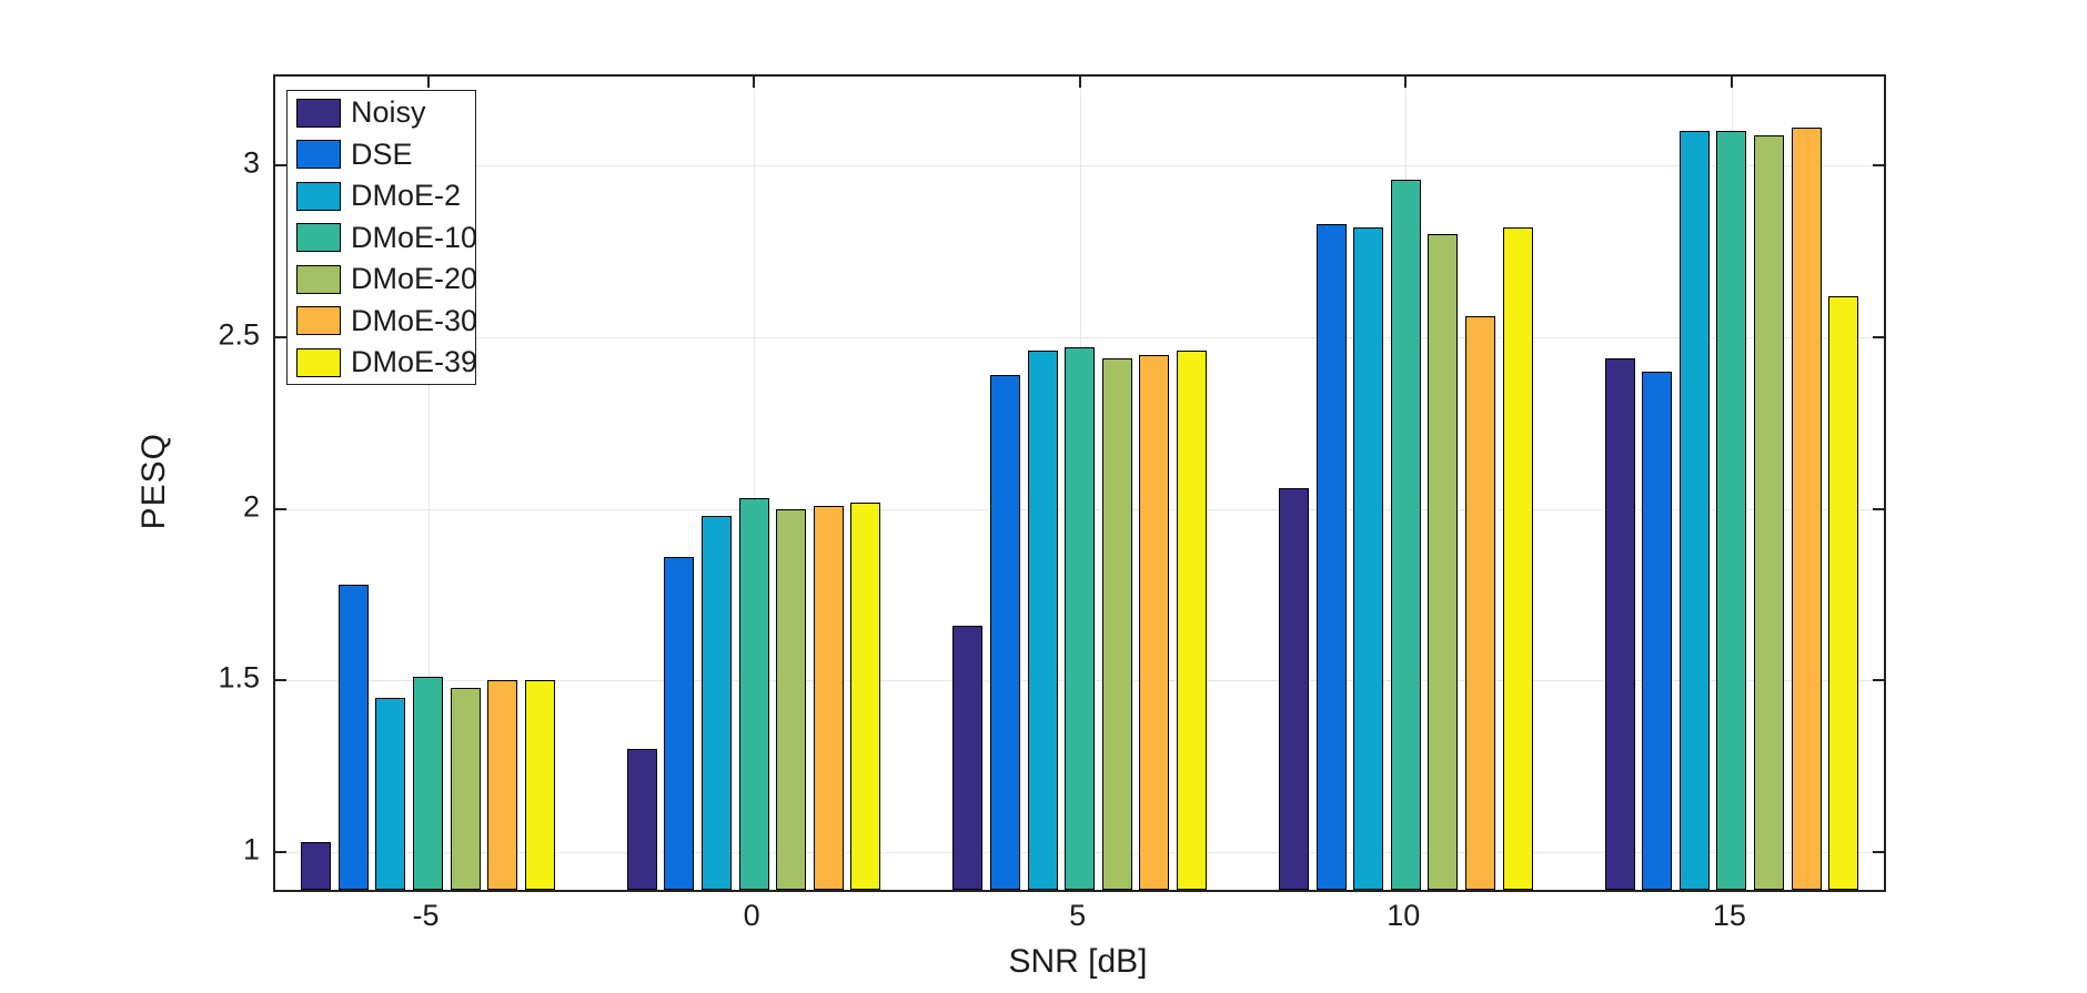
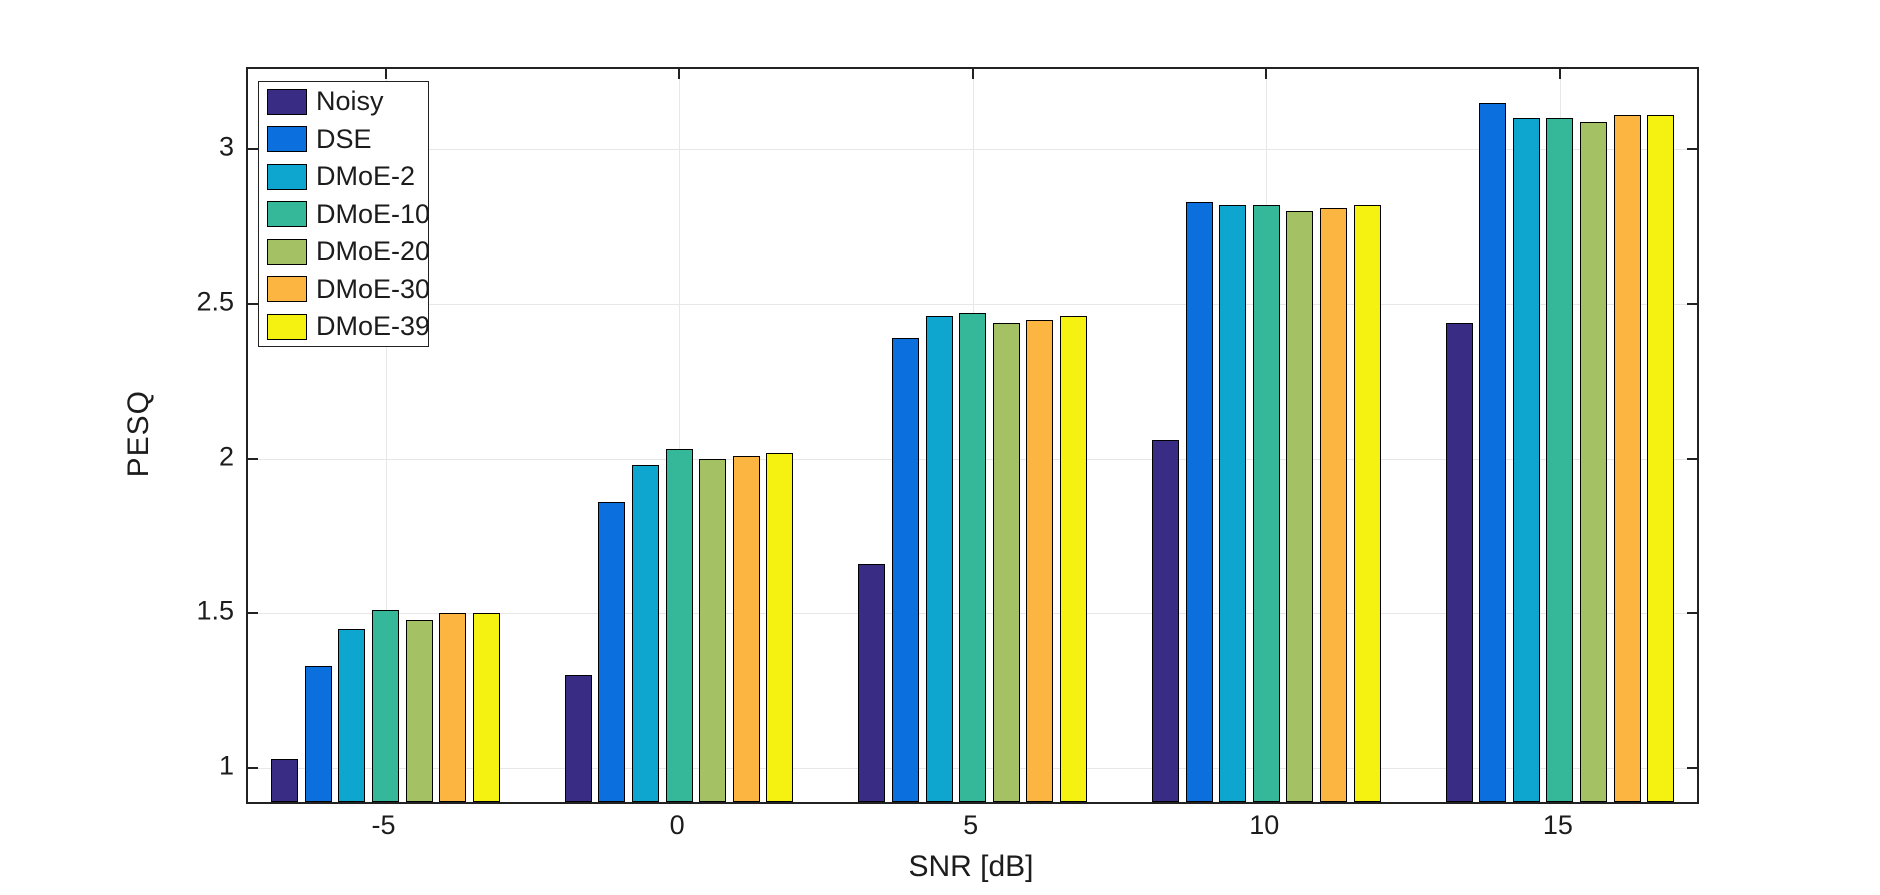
DSE/-5: 1.78 -> 1.33
DMoE-10/10: 2.96 -> 2.82
DMoE-30/10: 2.56 -> 2.81
DSE/15: 2.40 -> 3.15
DMoE-39/15: 2.62 -> 3.11
